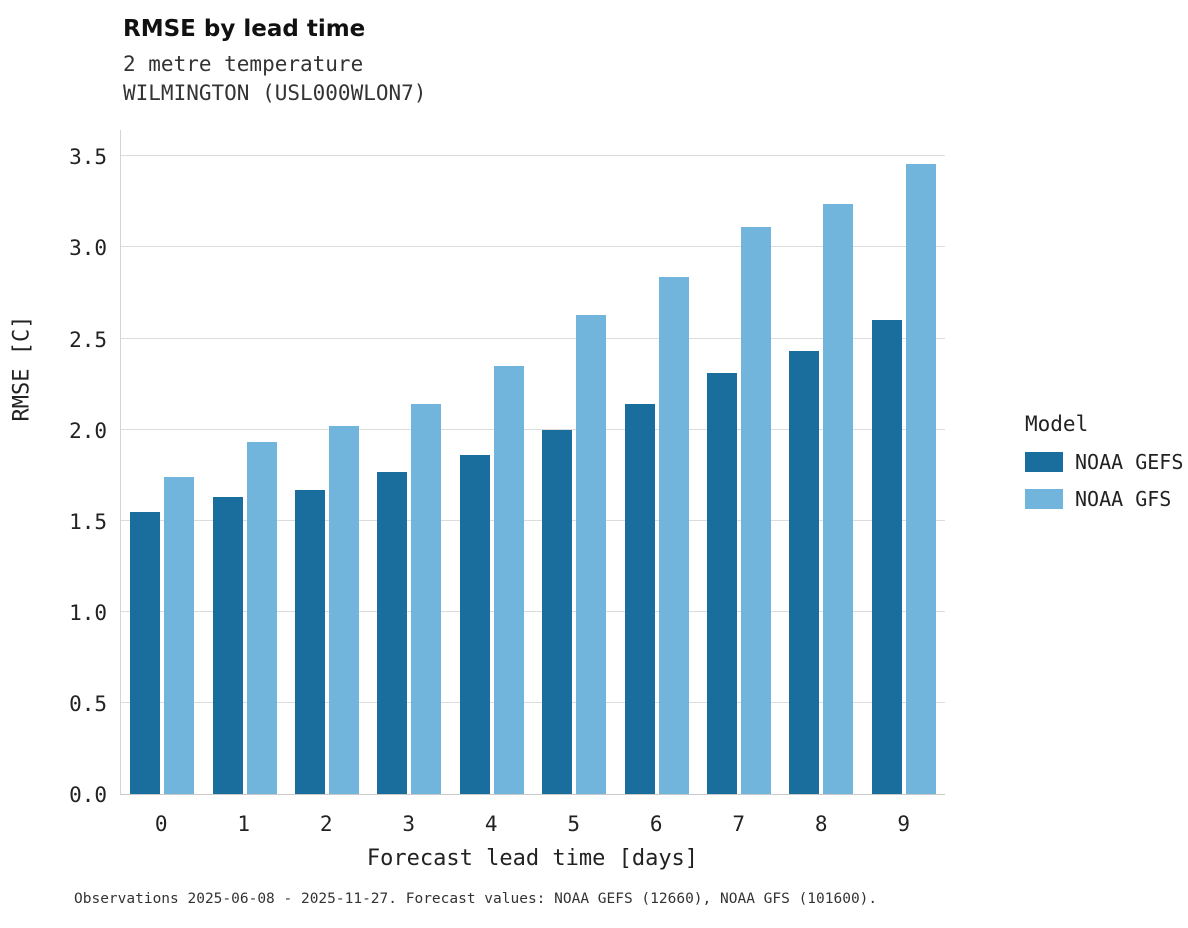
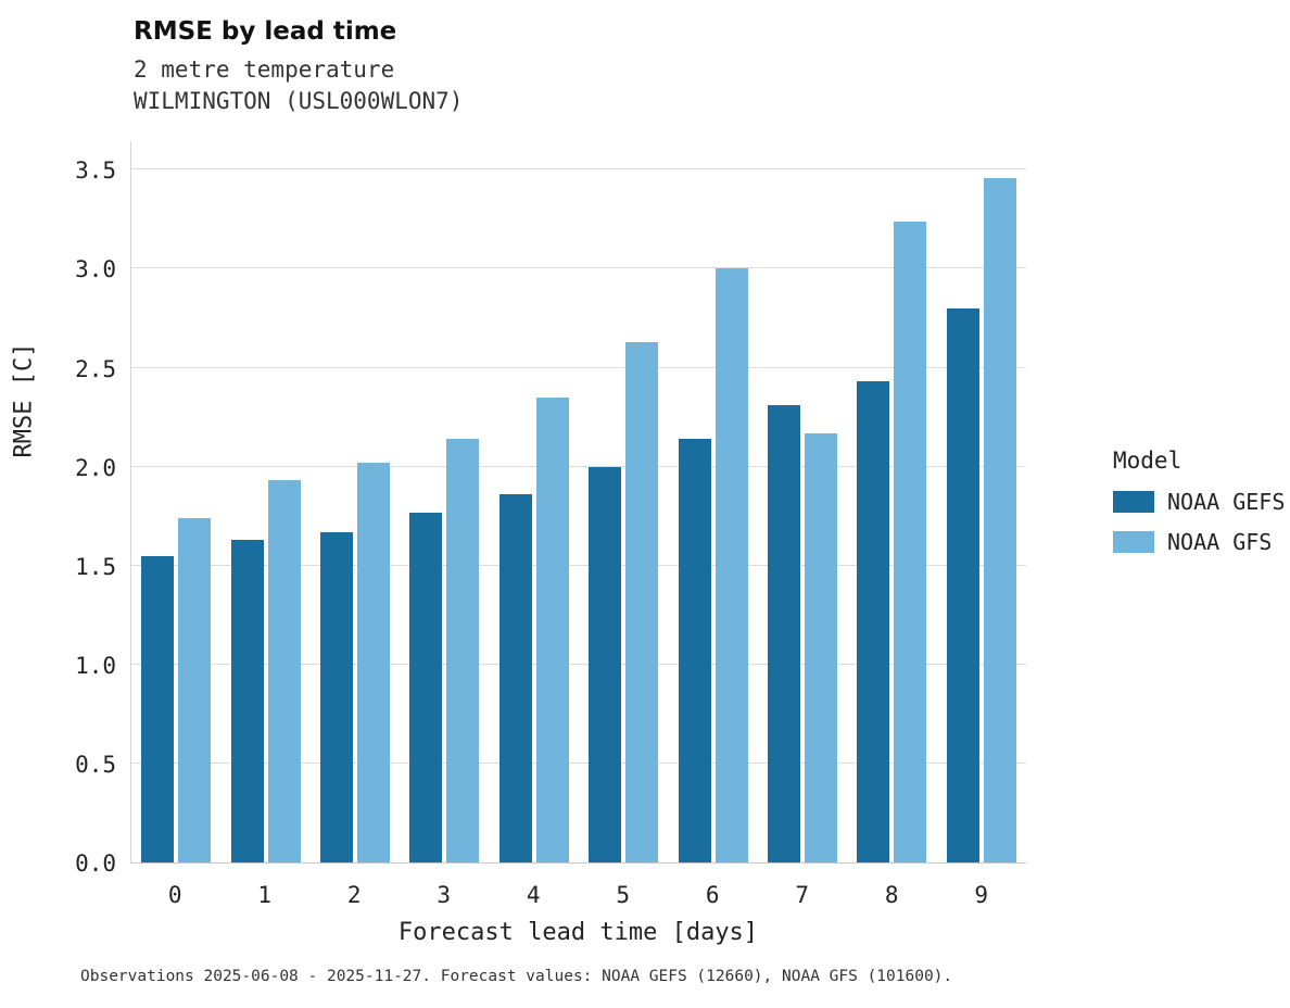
NOAA GFS/6: 2.84 -> 3.00
NOAA GFS/7: 3.11 -> 2.17
NOAA GEFS/9: 2.60 -> 2.80
